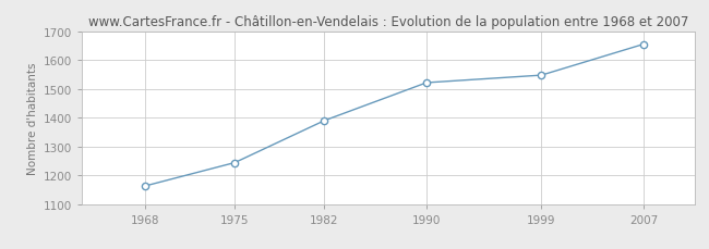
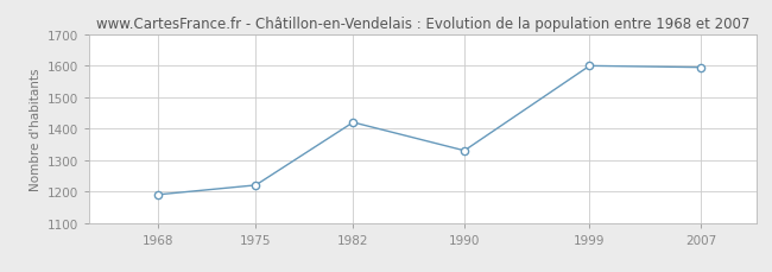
1968: 1163 -> 1190
1975: 1244 -> 1220
1982: 1390 -> 1420
1990: 1522 -> 1330
1999: 1548 -> 1600
2007: 1656 -> 1595
